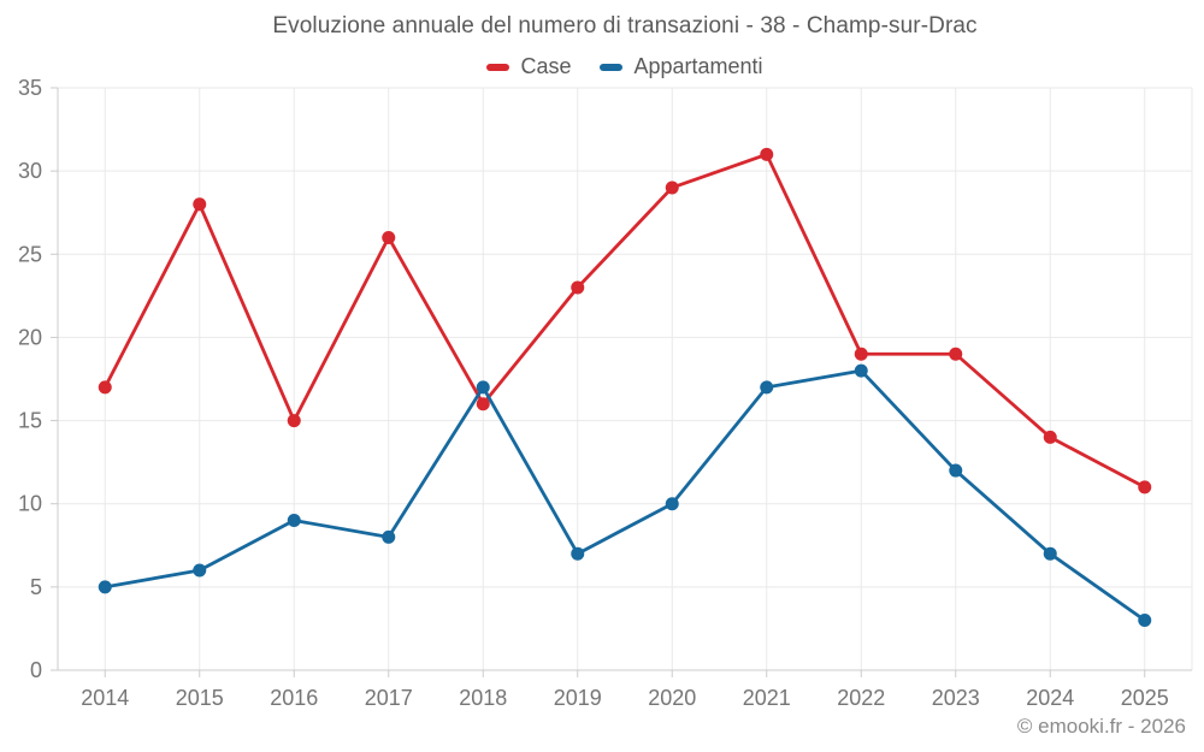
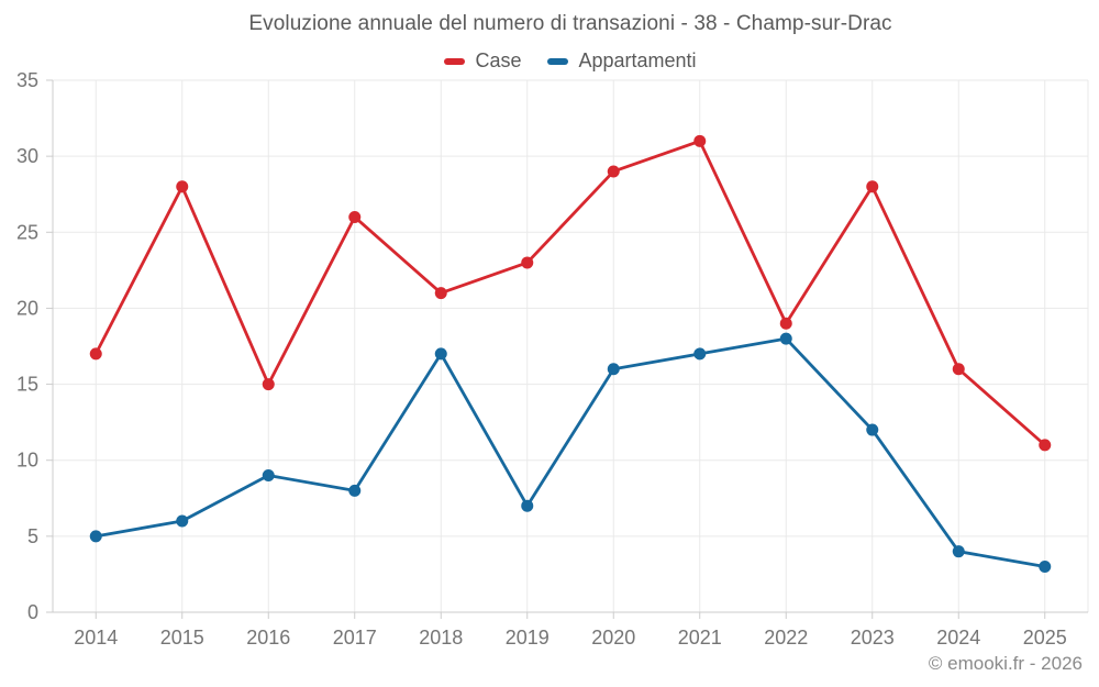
Case/2018: 16 -> 21
Appartamenti/2020: 10 -> 16
Case/2023: 19 -> 28
Case/2024: 14 -> 16
Appartamenti/2024: 7 -> 4
